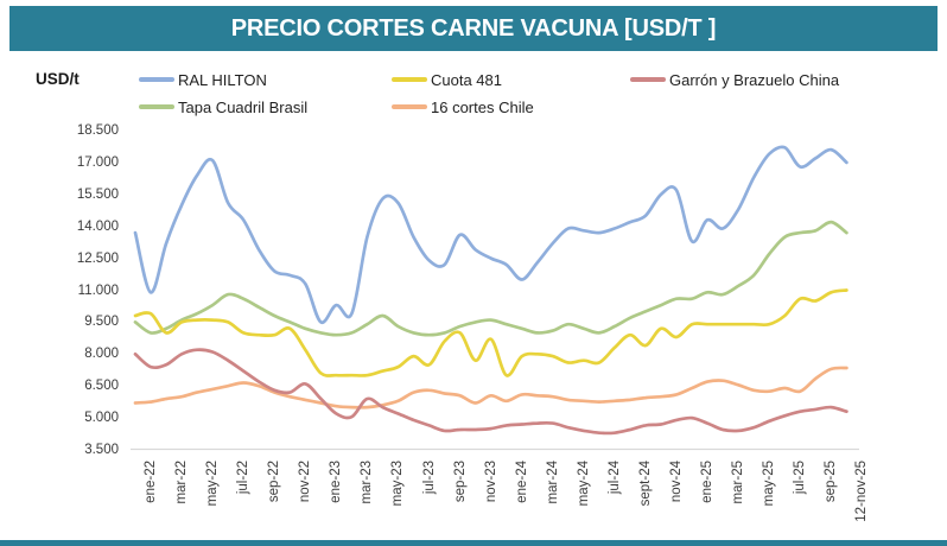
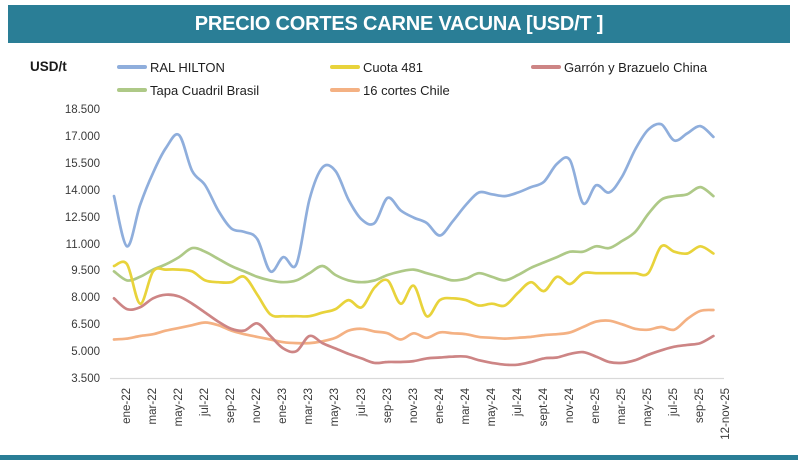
Cuota 481/mar-22: 9000 -> 7700
Cuota 481/jul-25: 9800 -> 10900
Cuota 481/12-nov-25: 11000 -> 10500
Garrón y Brazuelo China/12-nov-25: 5300 -> 5900
